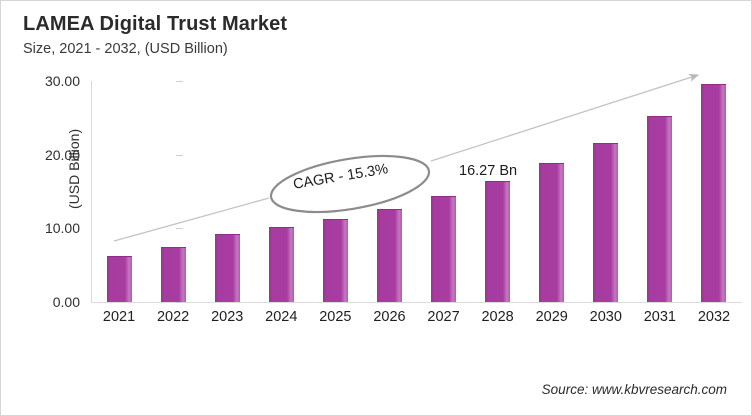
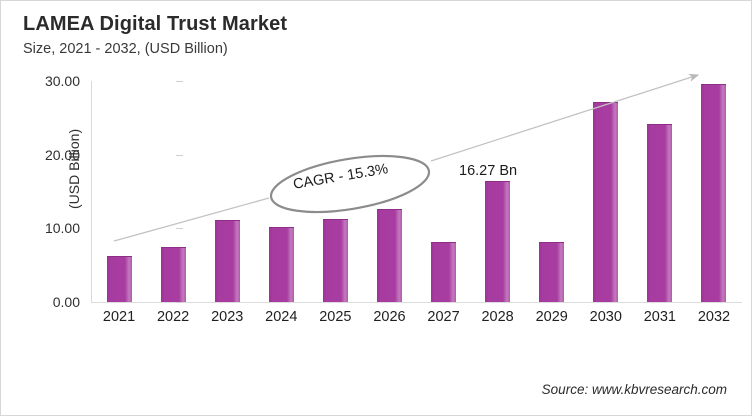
2023: 9 -> 11
2027: 14 -> 8
2029: 19 -> 8
2030: 22 -> 27
2031: 25 -> 24
